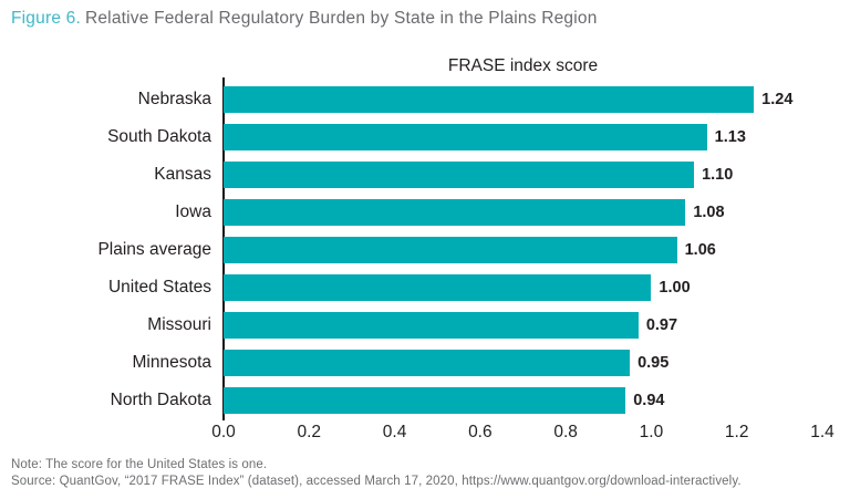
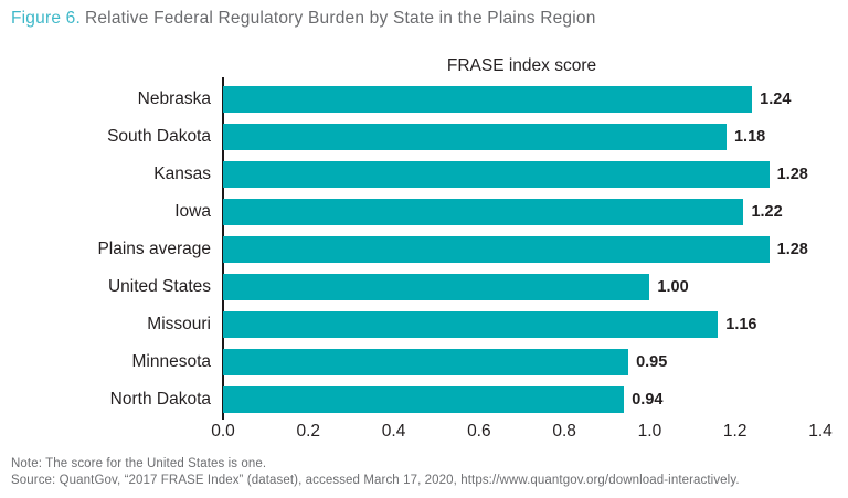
South Dakota: 1.13 -> 1.18
Kansas: 1.10 -> 1.28
Iowa: 1.08 -> 1.22
Plains average: 1.06 -> 1.28
Missouri: 0.97 -> 1.16
